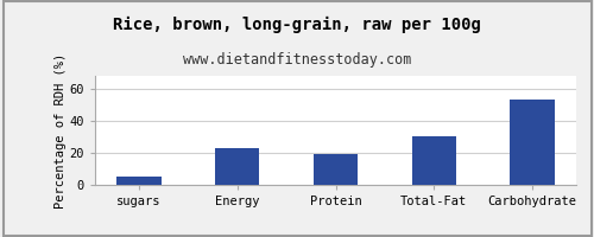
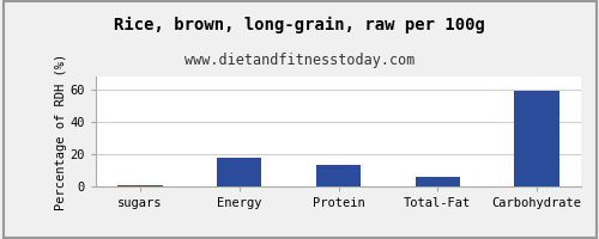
sugars: 5 -> 1
Energy: 23 -> 18
Protein: 19 -> 13
Total-Fat: 30 -> 6
Carbohydrate: 53 -> 59
